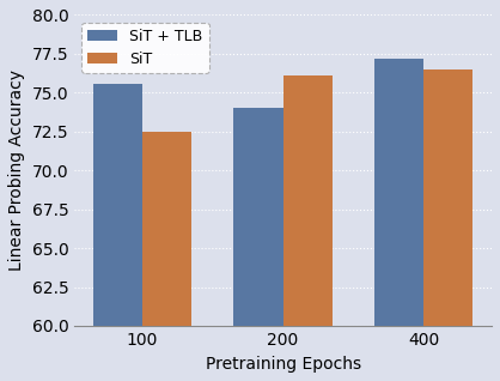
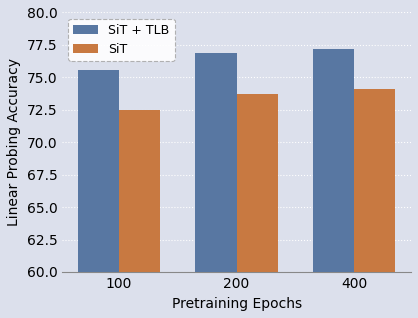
SiT + TLB/200: 74.0 -> 76.9
SiT/200: 76.1 -> 73.7
SiT/400: 76.5 -> 74.1
